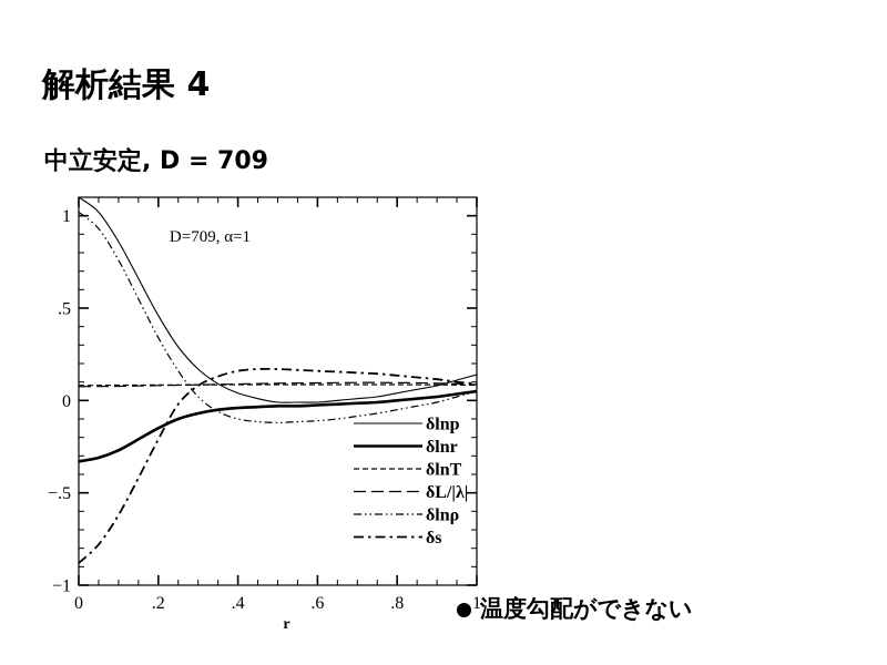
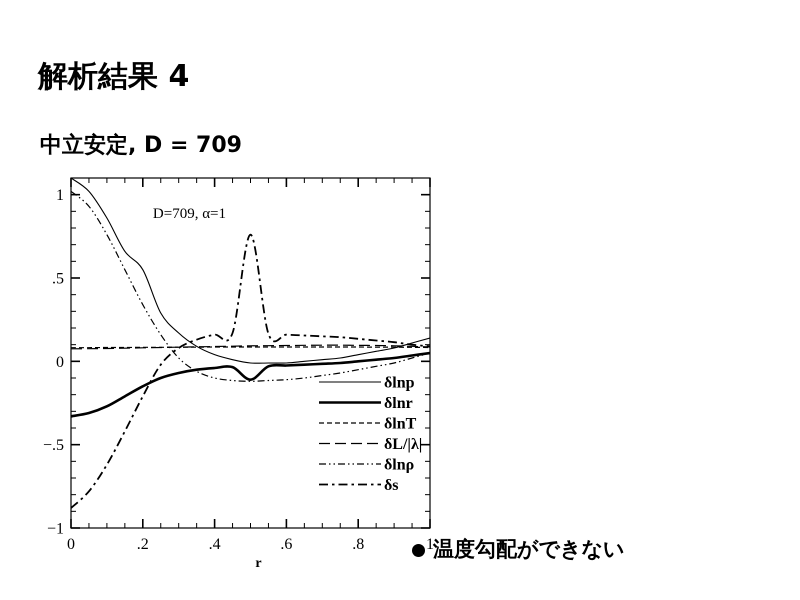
δlnp/0.2: 0.46 -> 0.55
δlnr/0.5: -0.03 -> -0.11
δs/0.5: 0.17 -> 0.76
